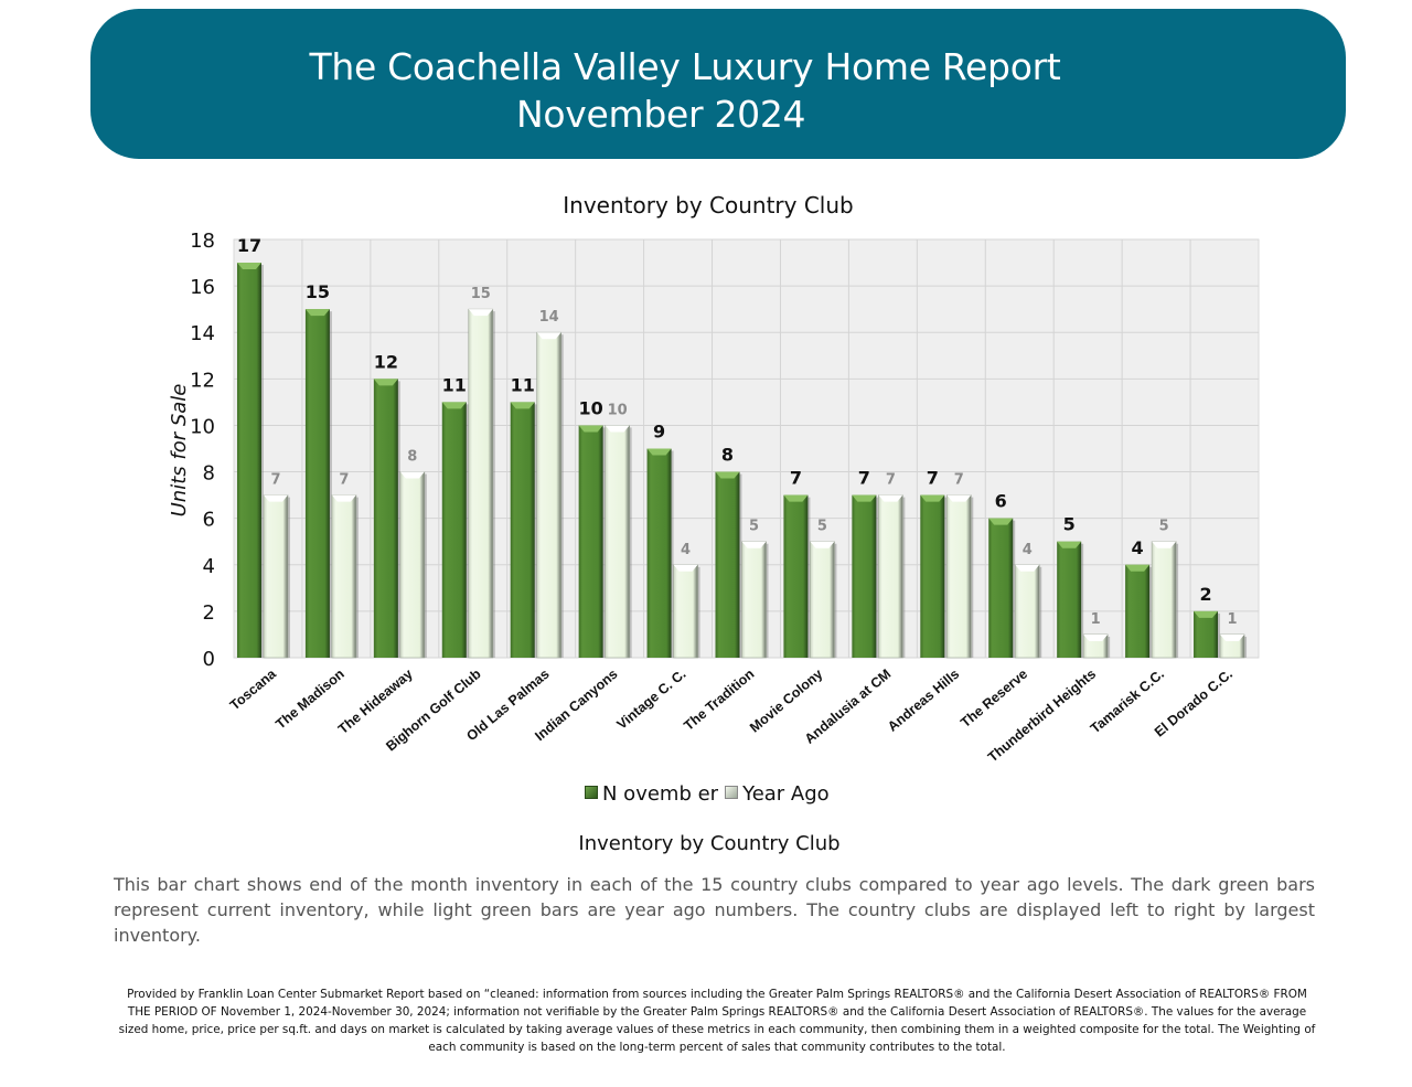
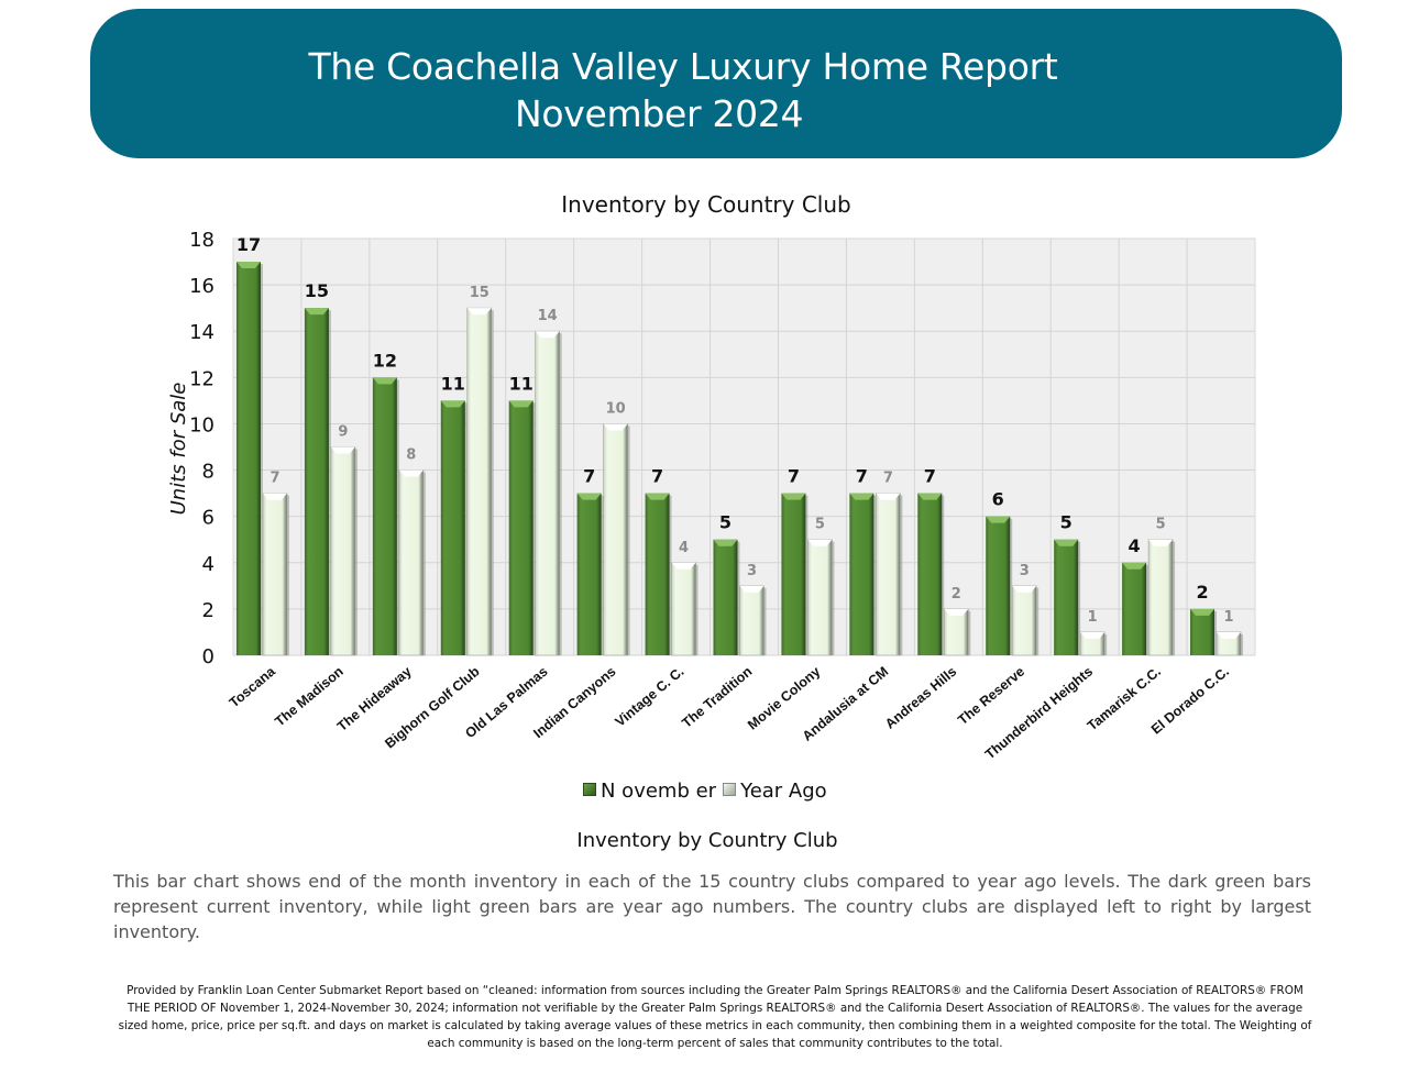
Year Ago/The Madison: 7 -> 9
N ovemb er/Indian Canyons: 10 -> 7
N ovemb er/Vintage C. C.: 9 -> 7
N ovemb er/The Tradition: 8 -> 5
Year Ago/The Tradition: 5 -> 3
Year Ago/Andreas Hills: 7 -> 2
Year Ago/The Reserve: 4 -> 3
